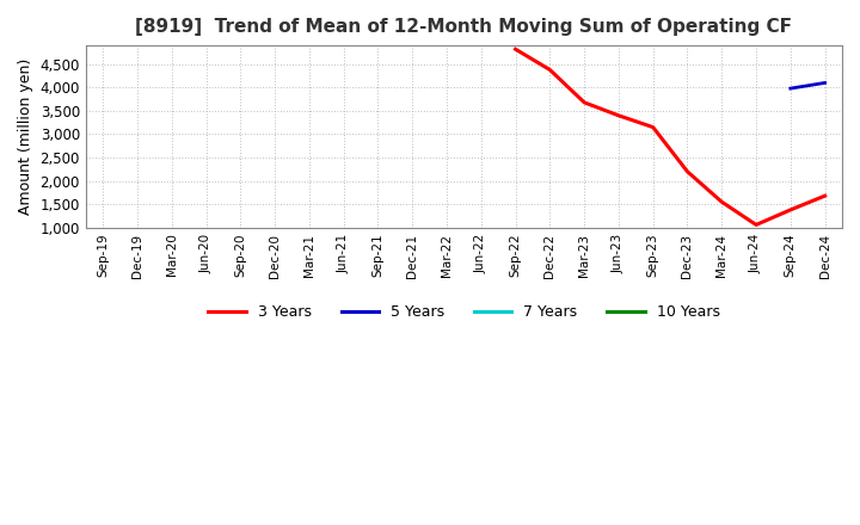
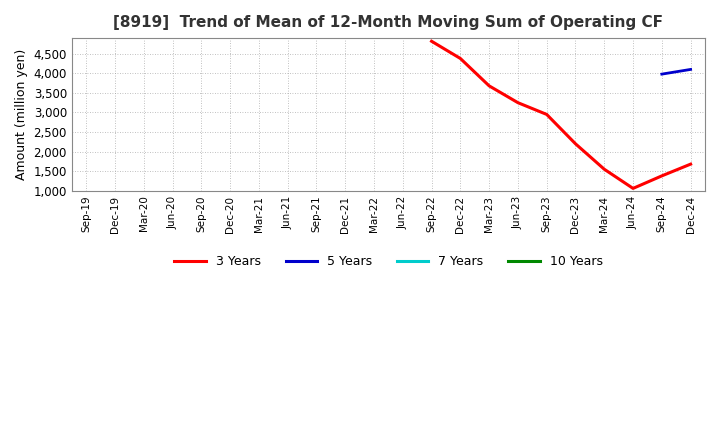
Jun-23: 3,400 -> 3,250
Sep-23: 3,150 -> 2,950
